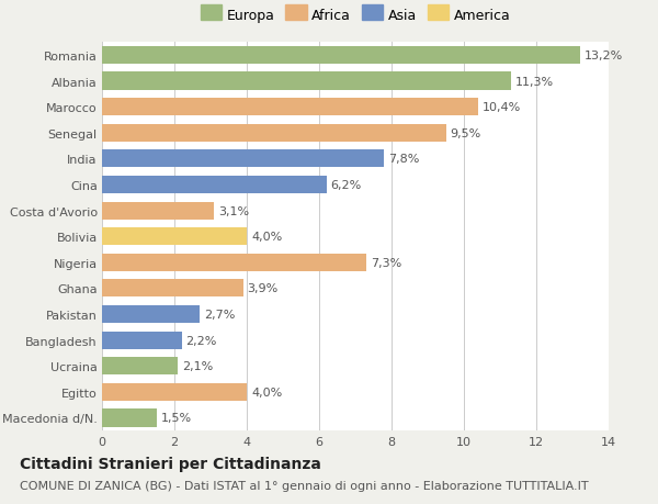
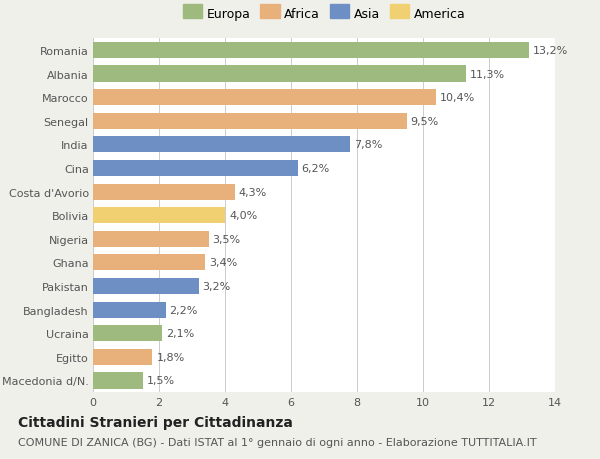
Costa d'Avorio: 3,1% -> 4,3%
Nigeria: 7,3% -> 3,5%
Ghana: 3,9% -> 3,4%
Pakistan: 2,7% -> 3,2%
Egitto: 4,0% -> 1,8%
